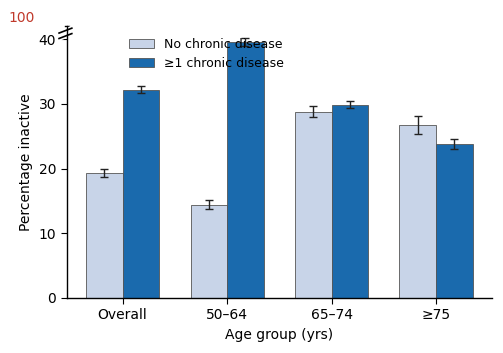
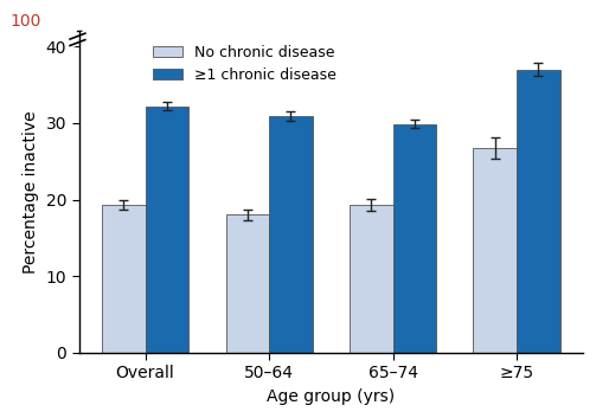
No chronic disease/50–64: 14.4 -> 18.0
≥1 chronic disease/50–64: 39.6 -> 30.9
No chronic disease/65–74: 28.8 -> 19.3
≥1 chronic disease/≥75: 23.8 -> 37.0
